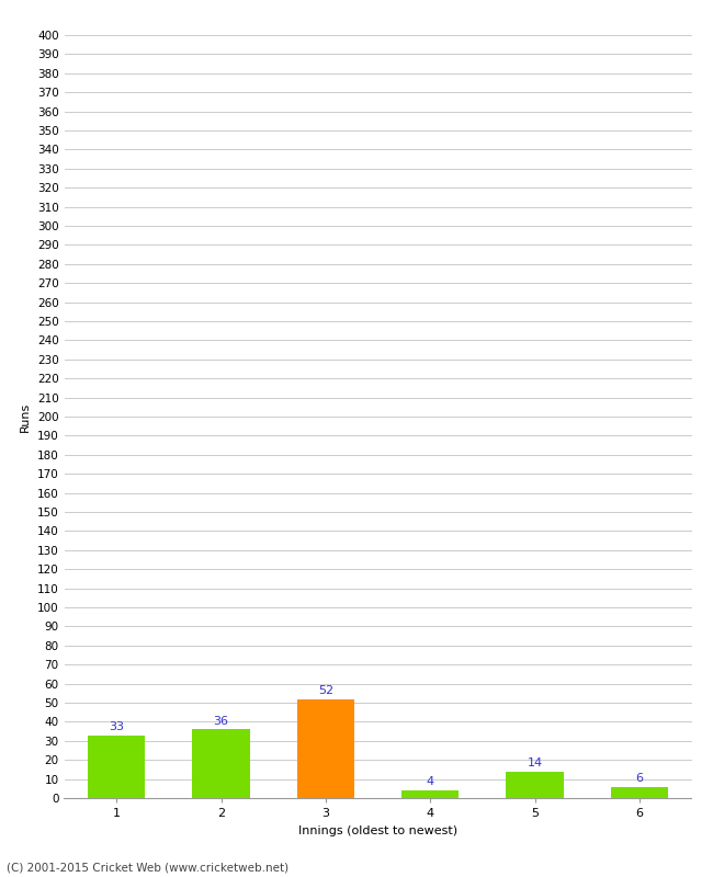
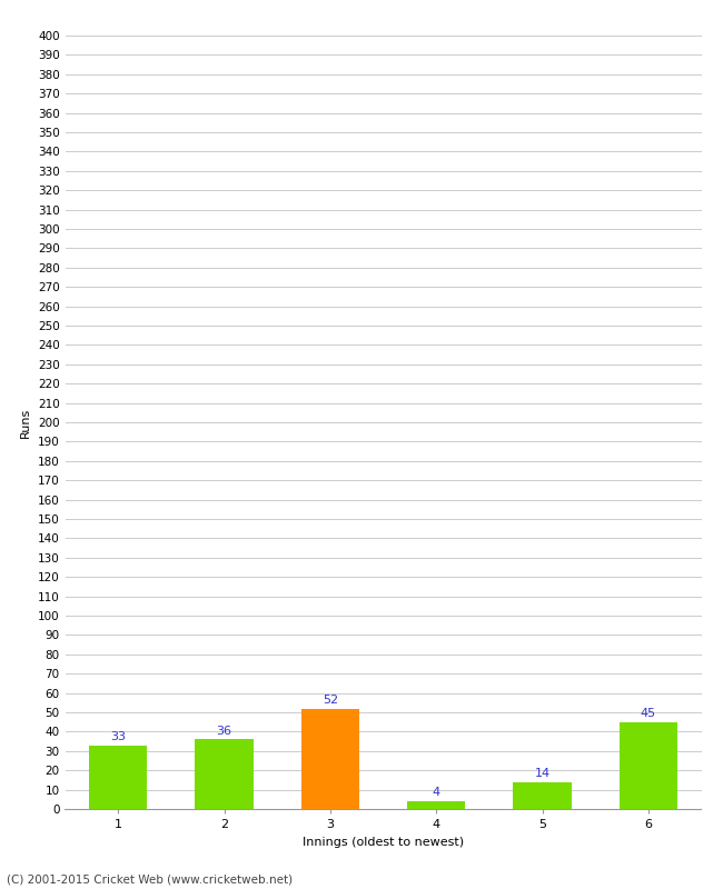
6: 6 -> 45
